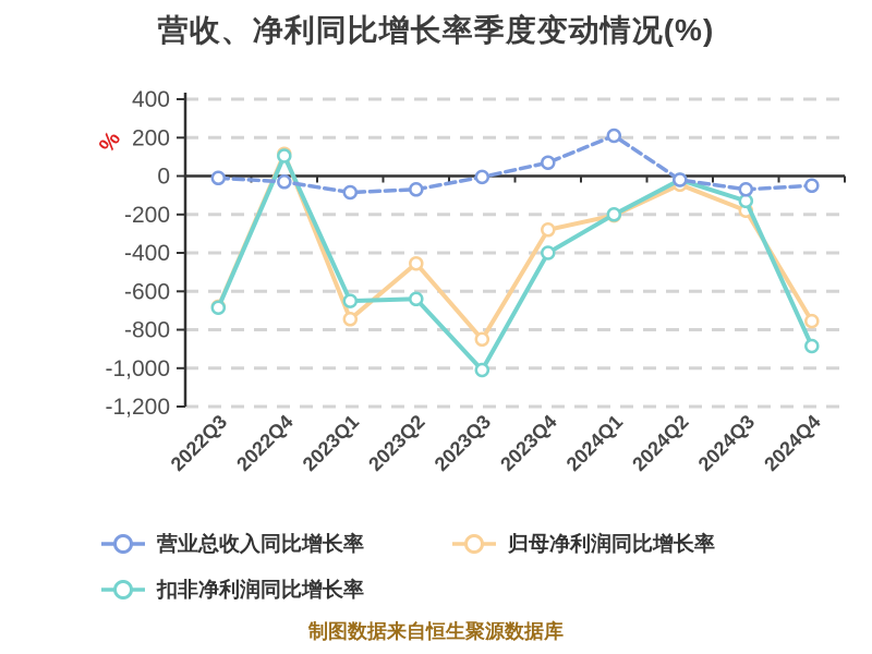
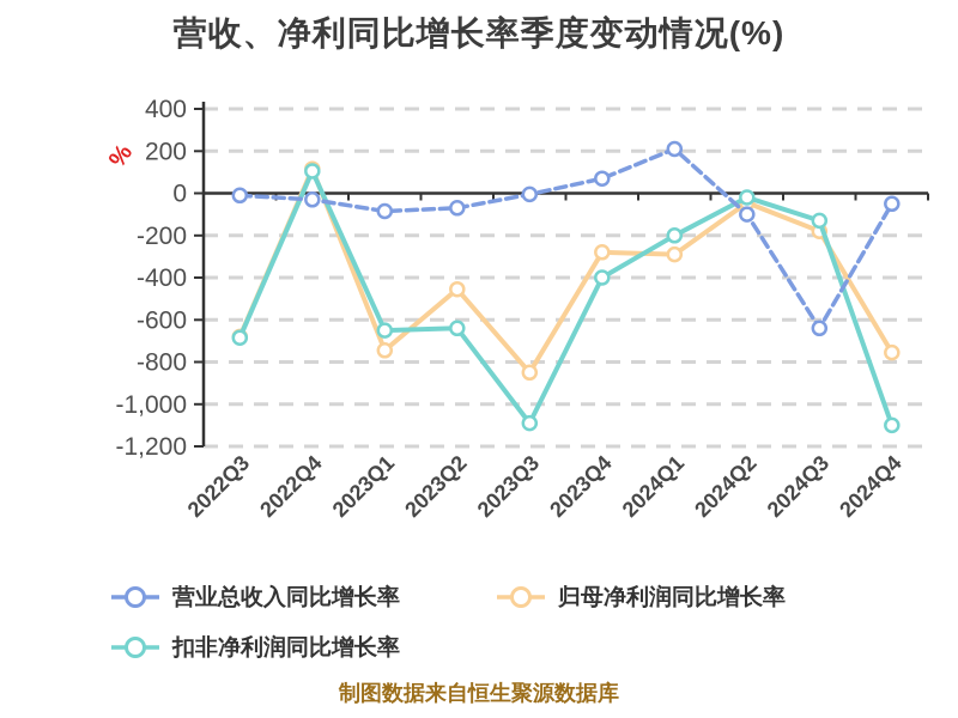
扣非净利润同比增长率/2023Q3: -1010 -> -1090
归母净利润同比增长率/2024Q1: -200 -> -290
营业总收入同比增长率/2024Q2: -20 -> -100
营业总收入同比增长率/2024Q3: -70 -> -640
扣非净利润同比增长率/2024Q4: -880 -> -1100
